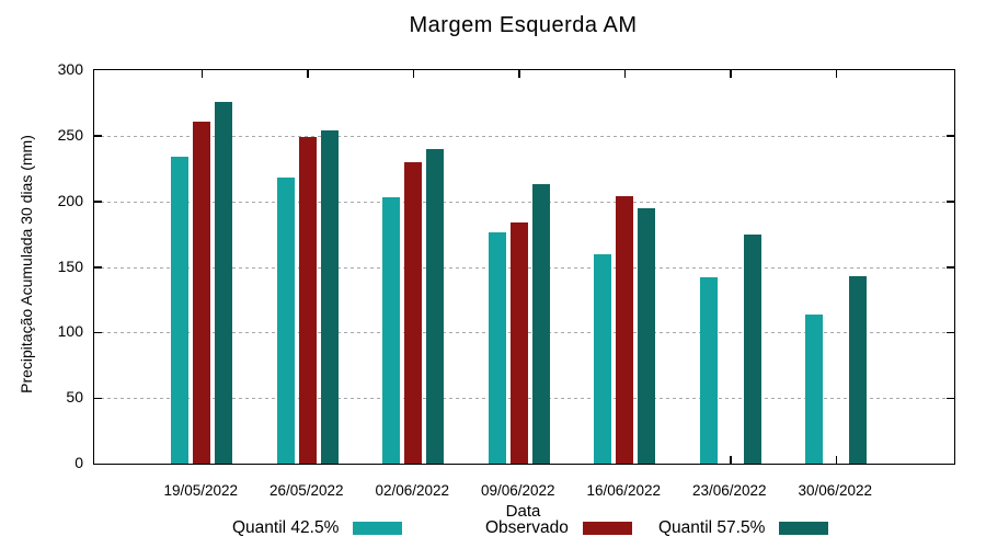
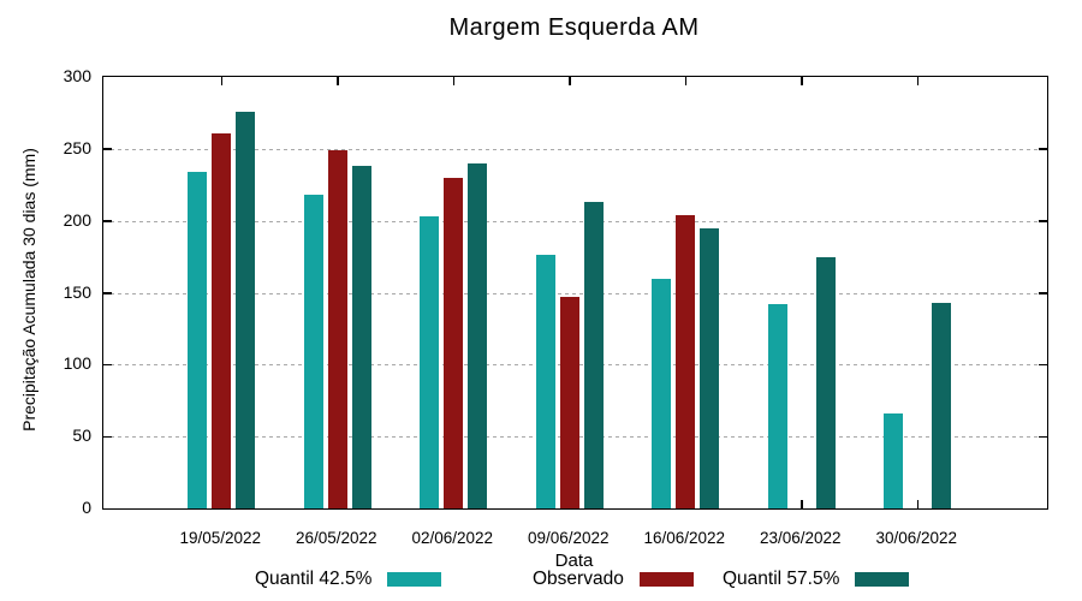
Quantil 57.5%/26/05/2022: 254 -> 238
Observado/09/06/2022: 184 -> 147
Quantil 42.5%/30/06/2022: 114 -> 66
